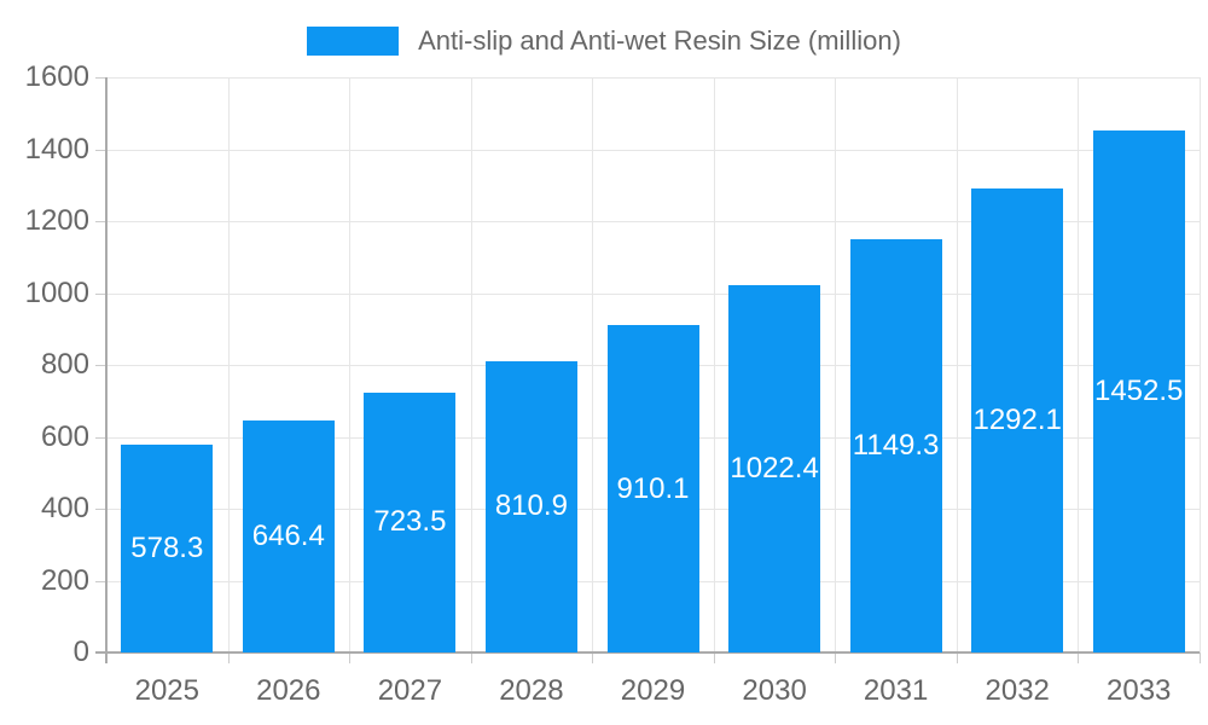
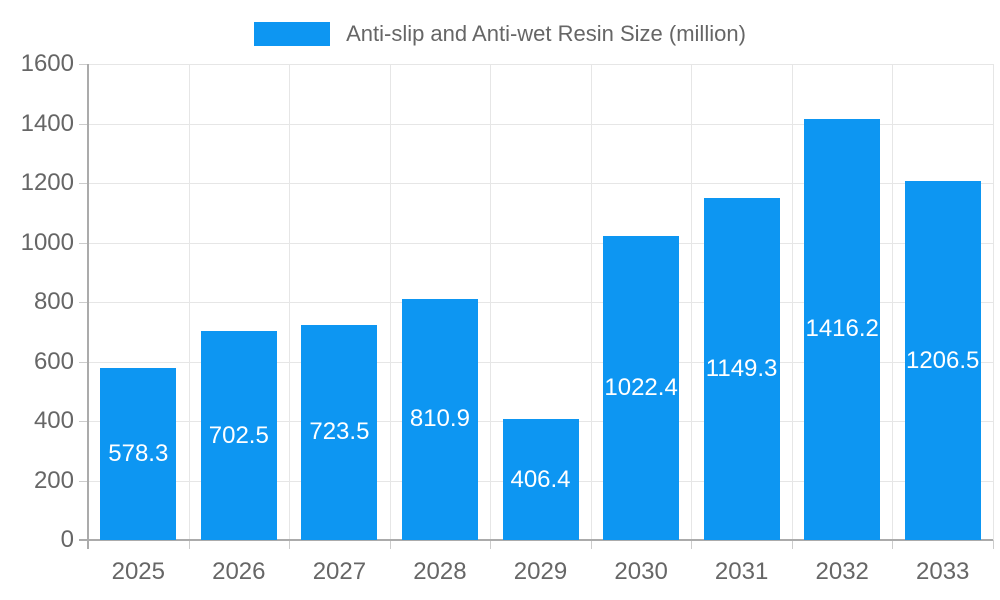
2026: 646.4 -> 702.5
2029: 910.1 -> 406.4
2032: 1292.1 -> 1416.2
2033: 1452.5 -> 1206.5
